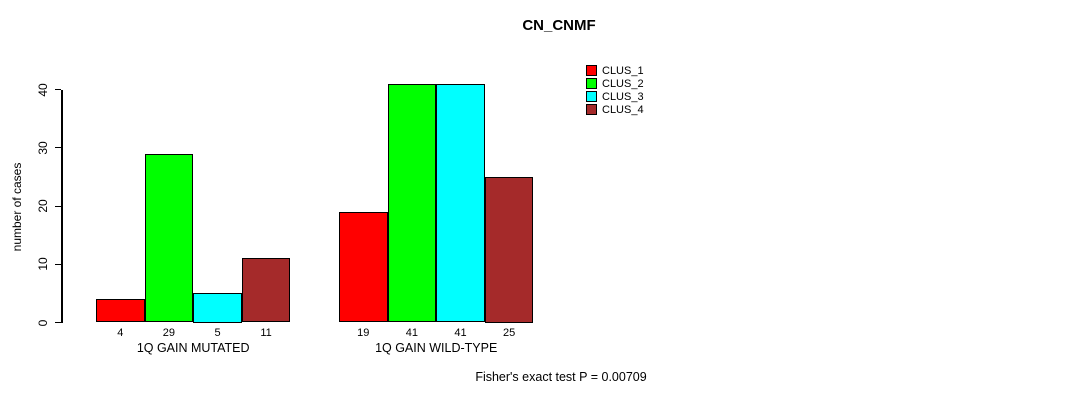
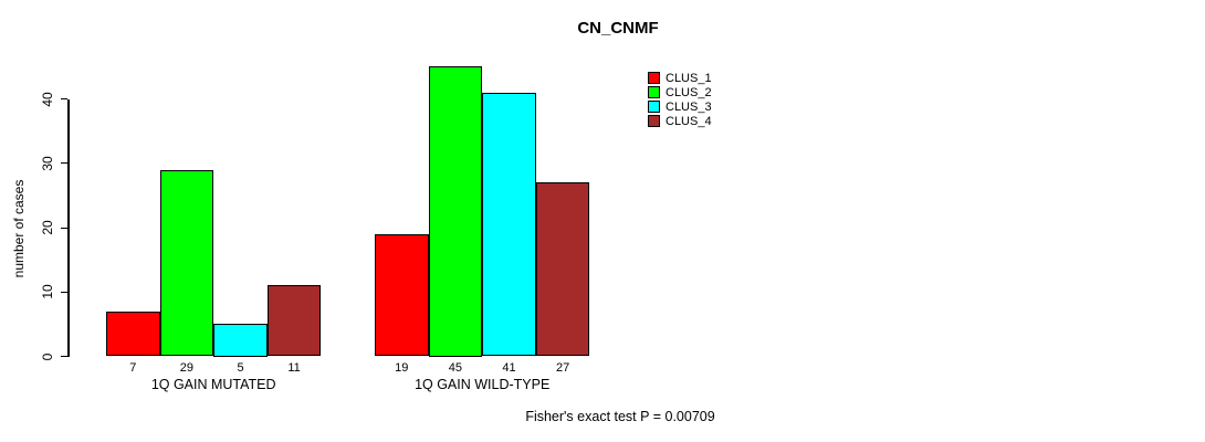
CLUS_1/1Q GAIN MUTATED: 4 -> 7
CLUS_2/1Q GAIN WILD-TYPE: 41 -> 45
CLUS_4/1Q GAIN WILD-TYPE: 25 -> 27
